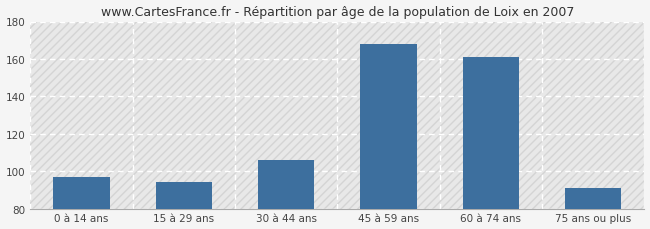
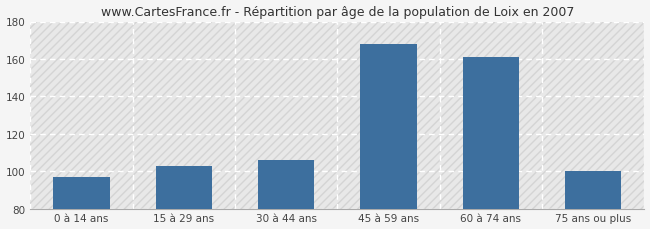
15 à 29 ans: 94 -> 103
75 ans ou plus: 91 -> 100
